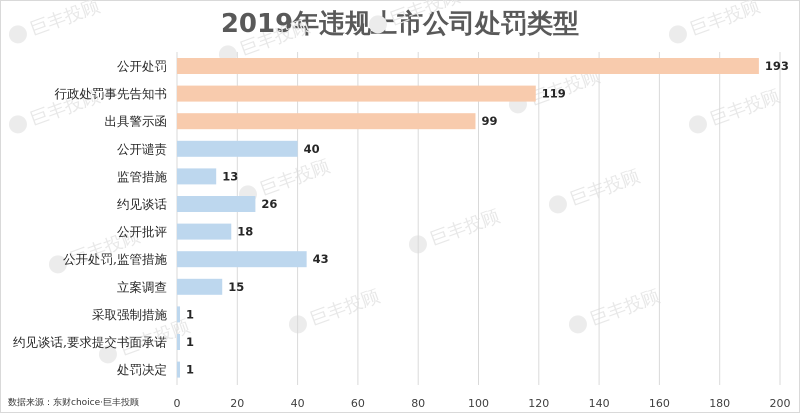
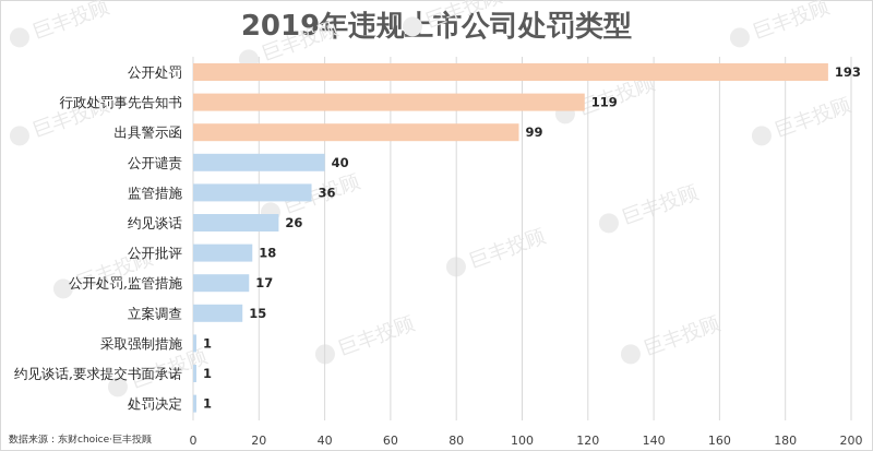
监管措施: 13 -> 36
公开处罚,监管措施: 43 -> 17
